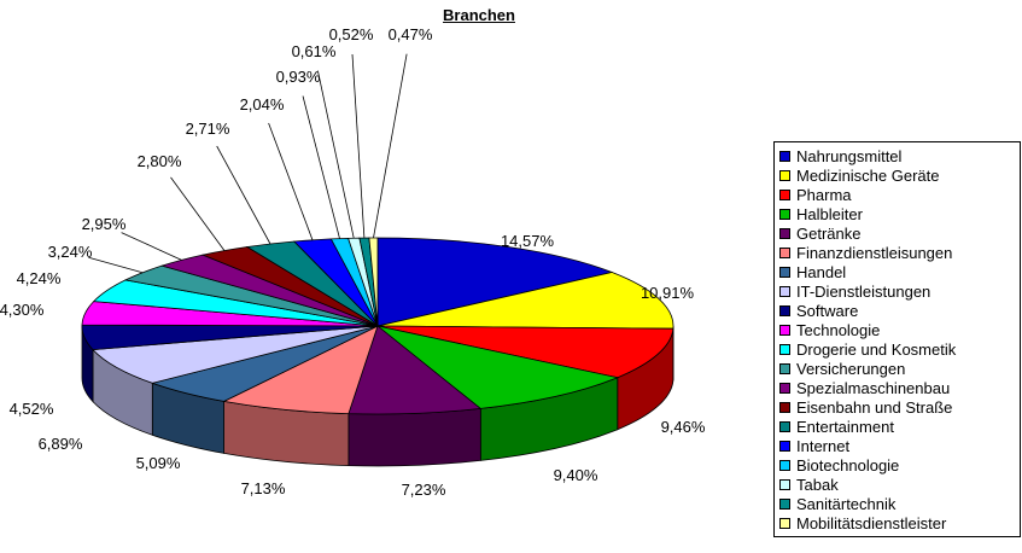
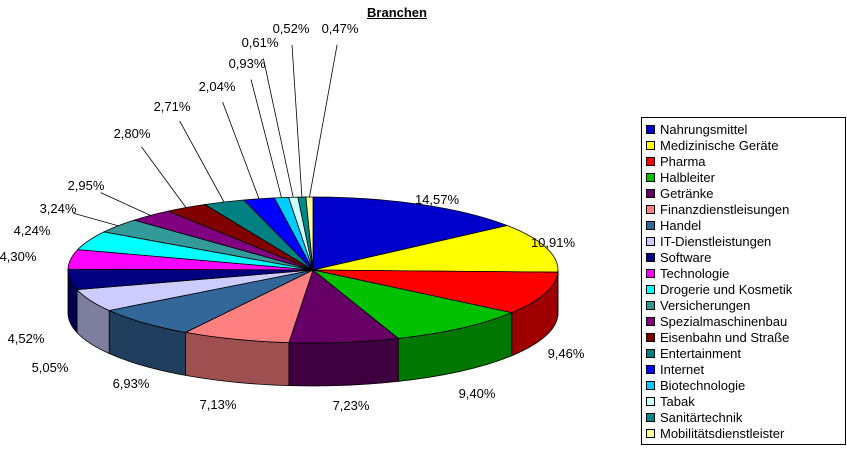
Handel: 5,09% -> 6,93%
IT-Dienstleistungen: 6,89% -> 5,05%
